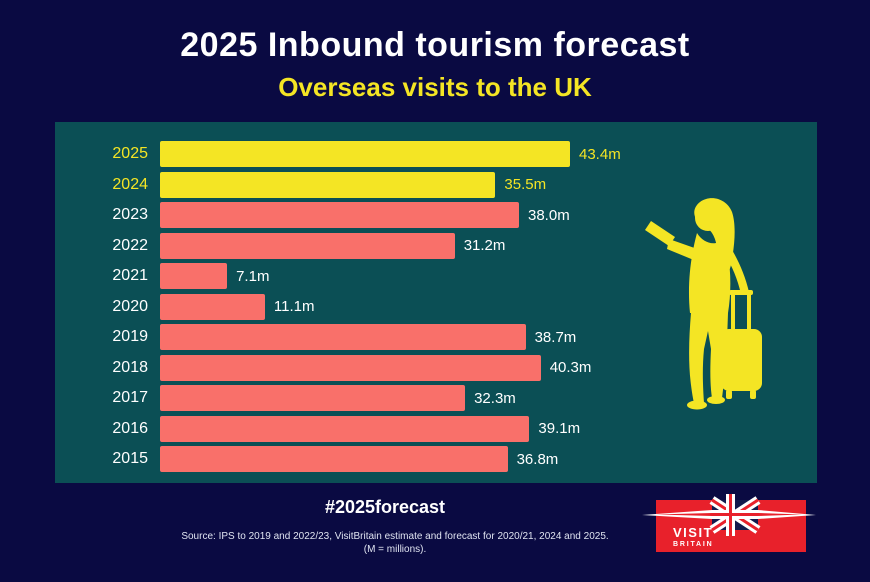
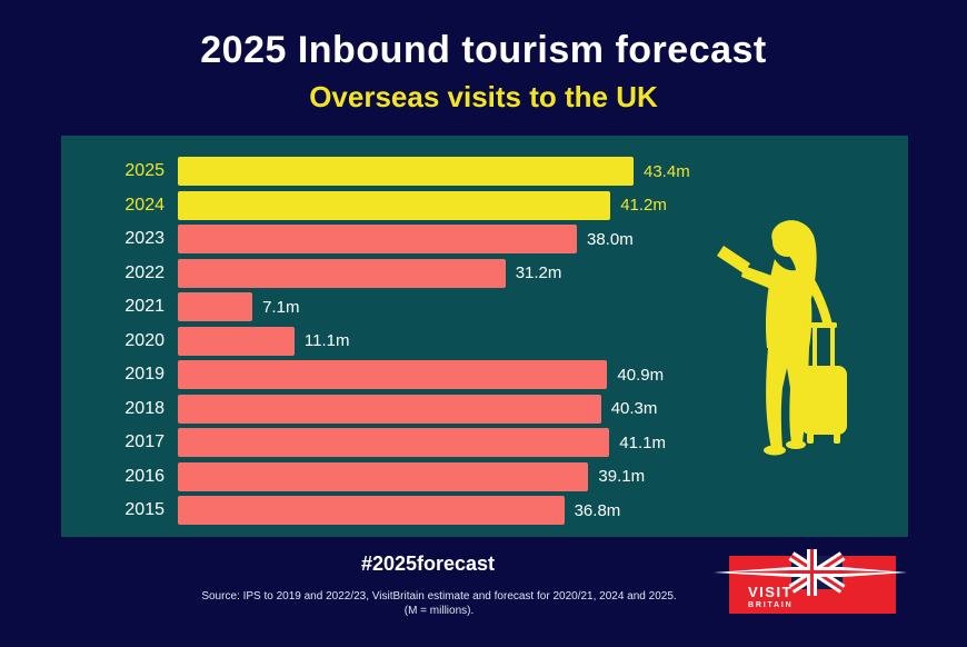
2024: 35.5m -> 41.2m
2019: 38.7m -> 40.9m
2017: 32.3m -> 41.1m
